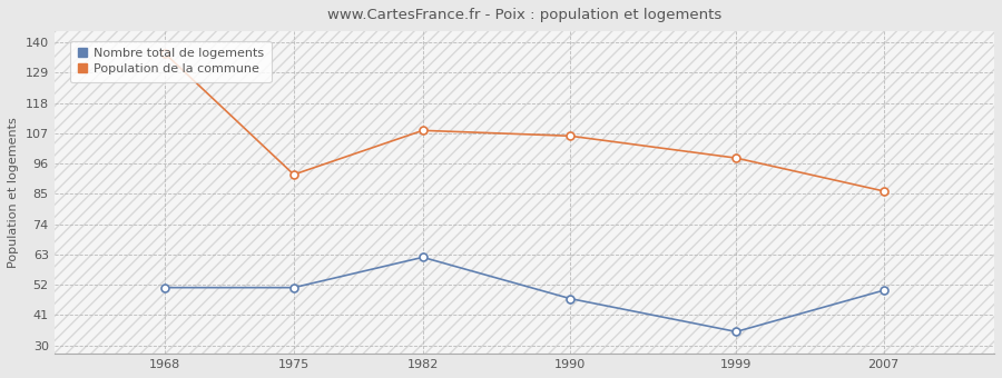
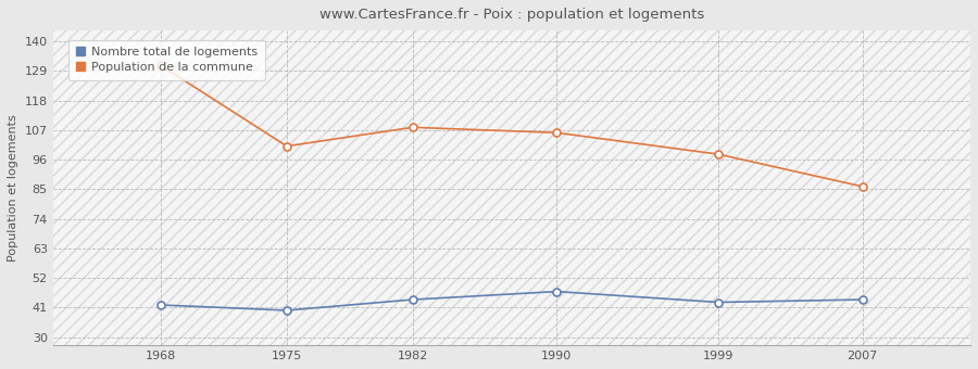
Nombre total de logements/1968: 51 -> 42
Population de la commune/1968: 136 -> 131
Nombre total de logements/1975: 51 -> 40
Population de la commune/1975: 92 -> 101
Nombre total de logements/1982: 62 -> 44
Nombre total de logements/1999: 35 -> 43
Nombre total de logements/2007: 50 -> 44
